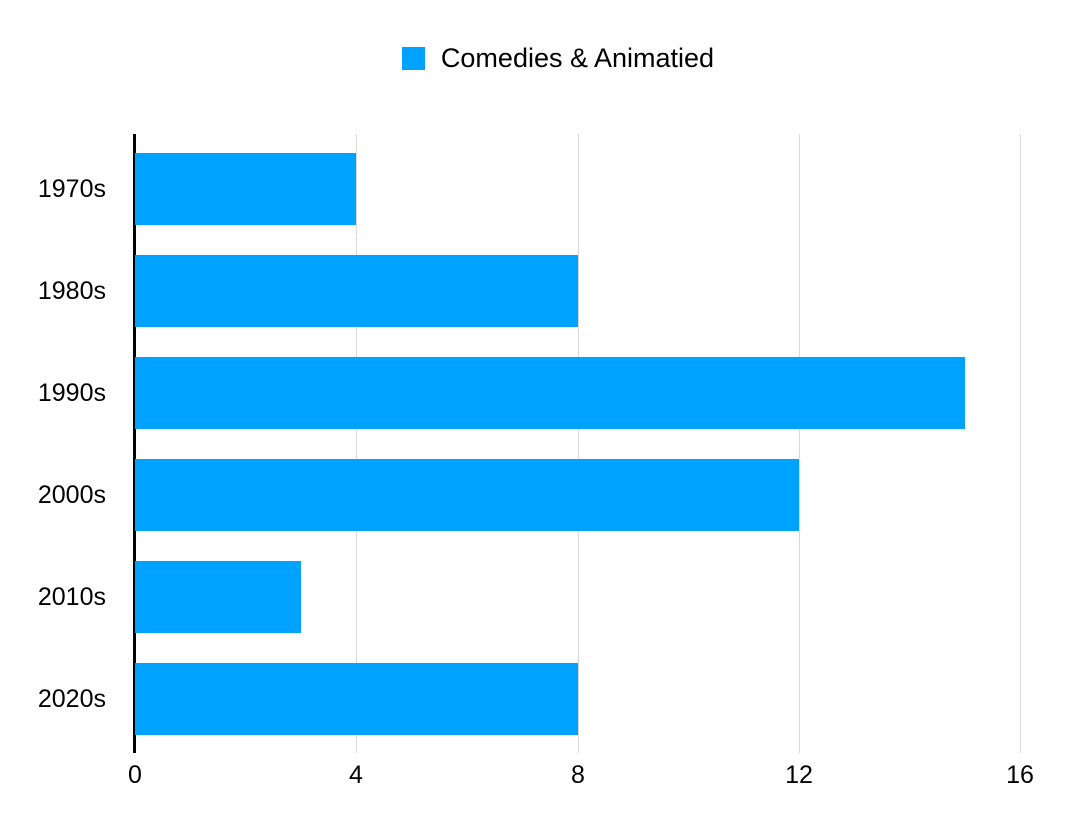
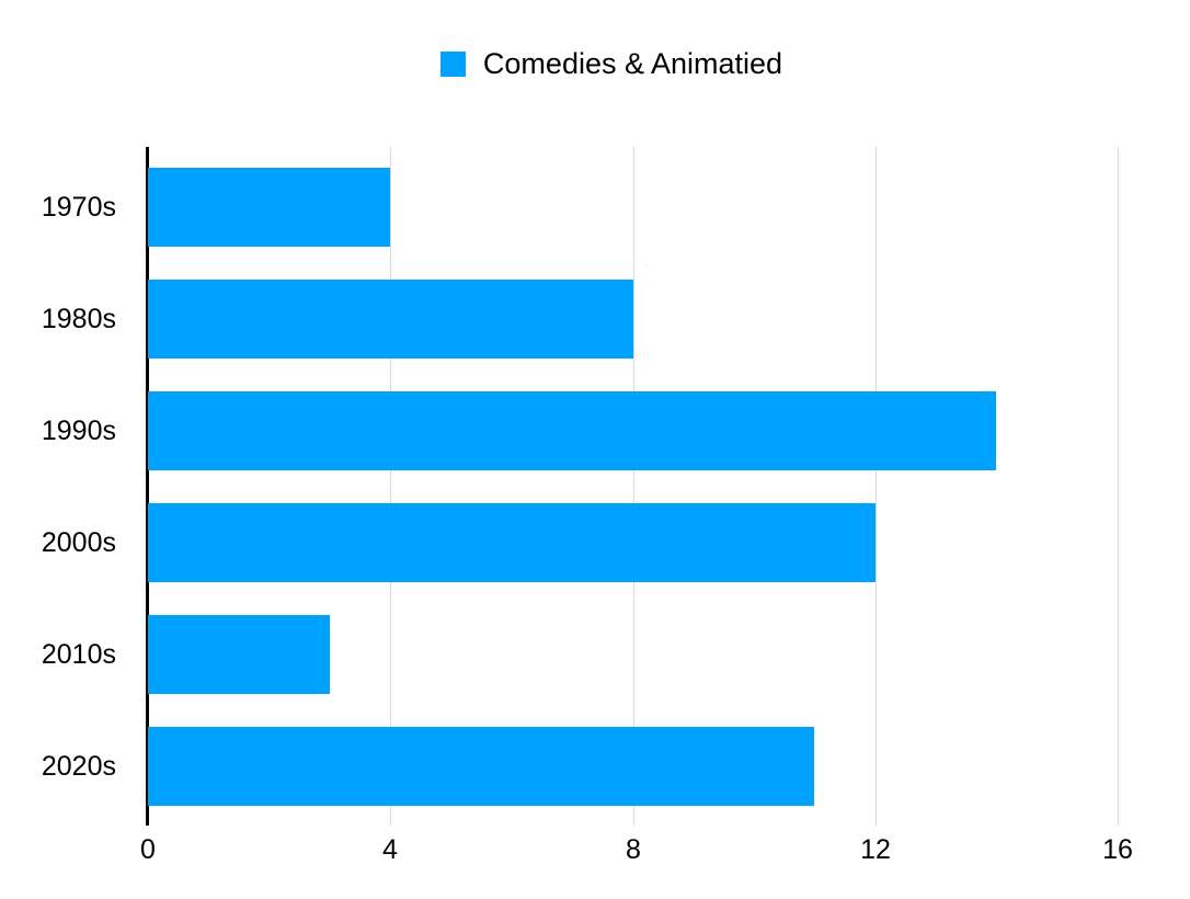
1990s: 15 -> 14
2020s: 8 -> 11
